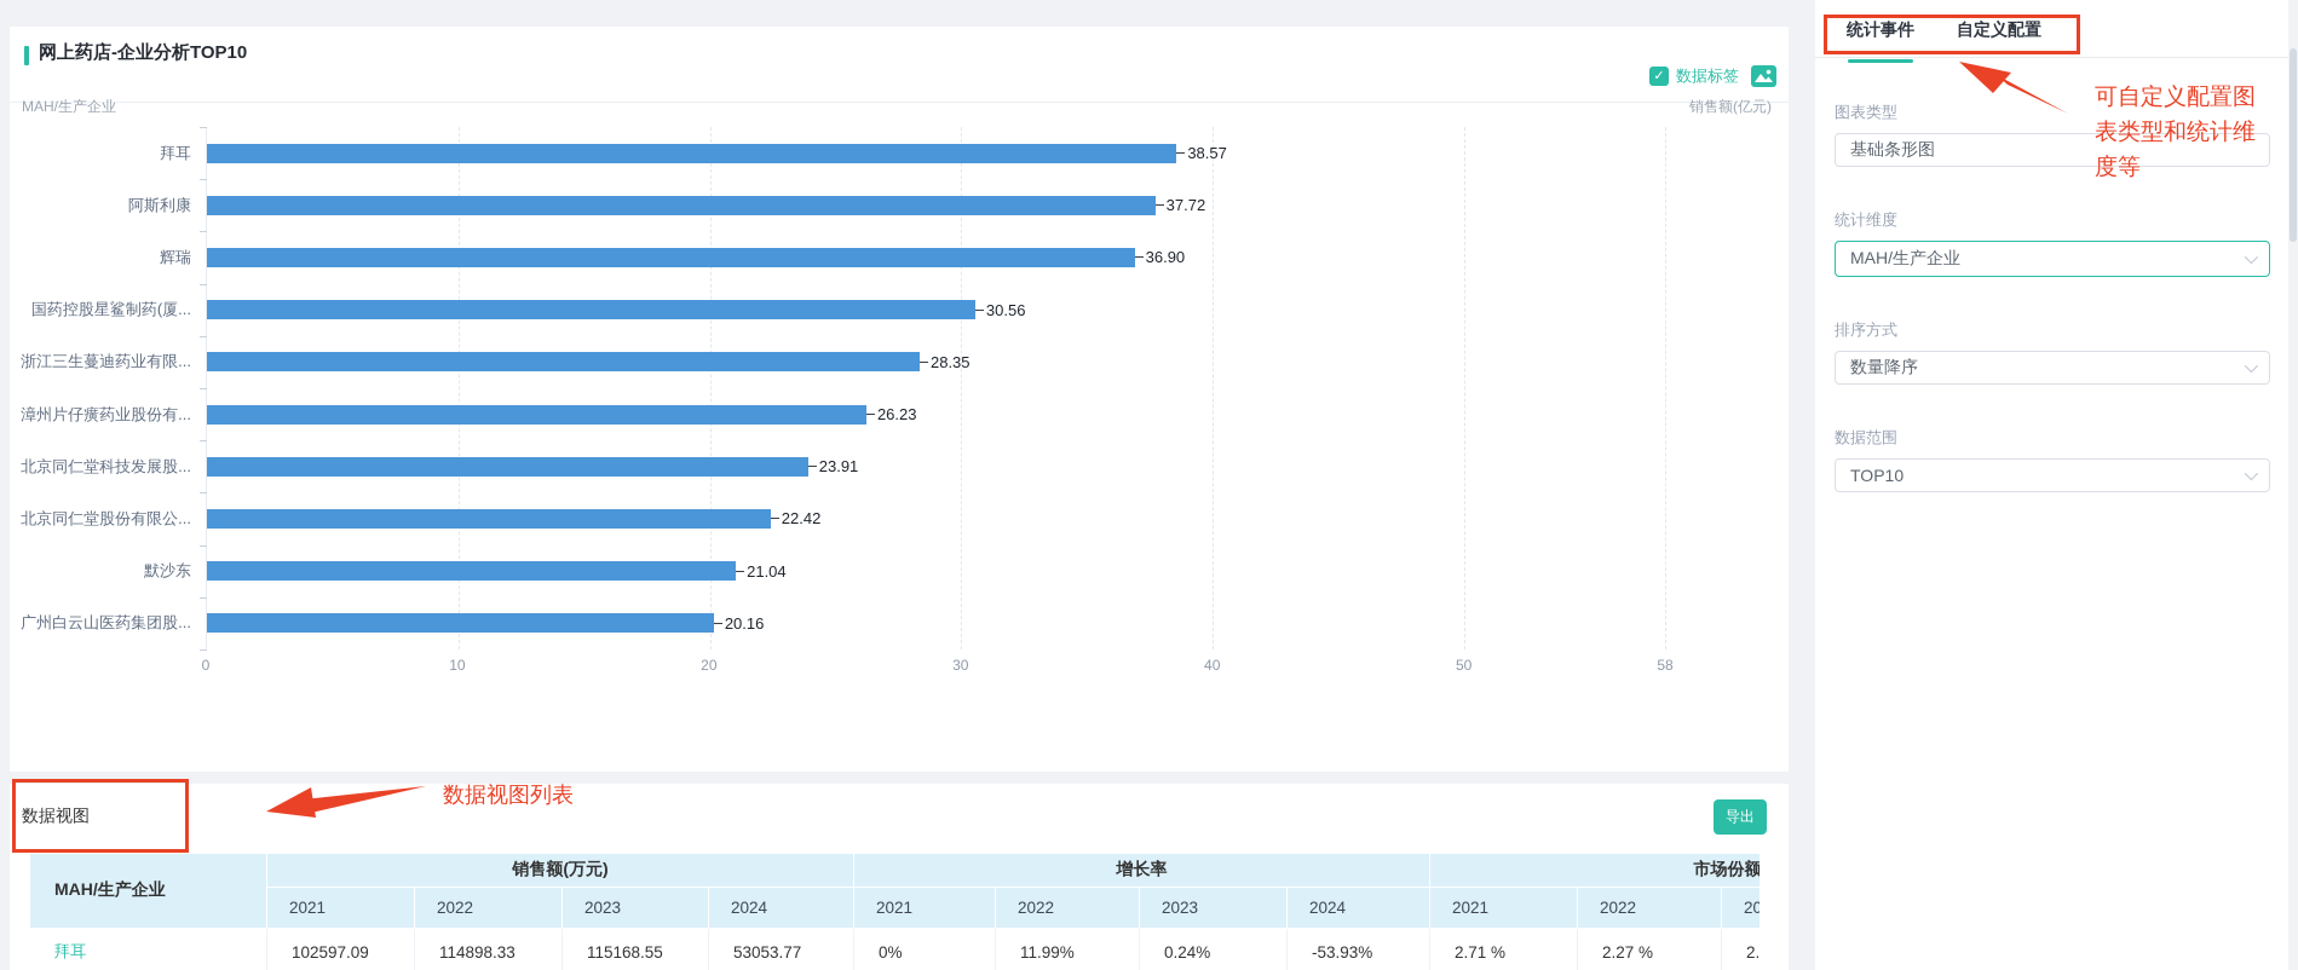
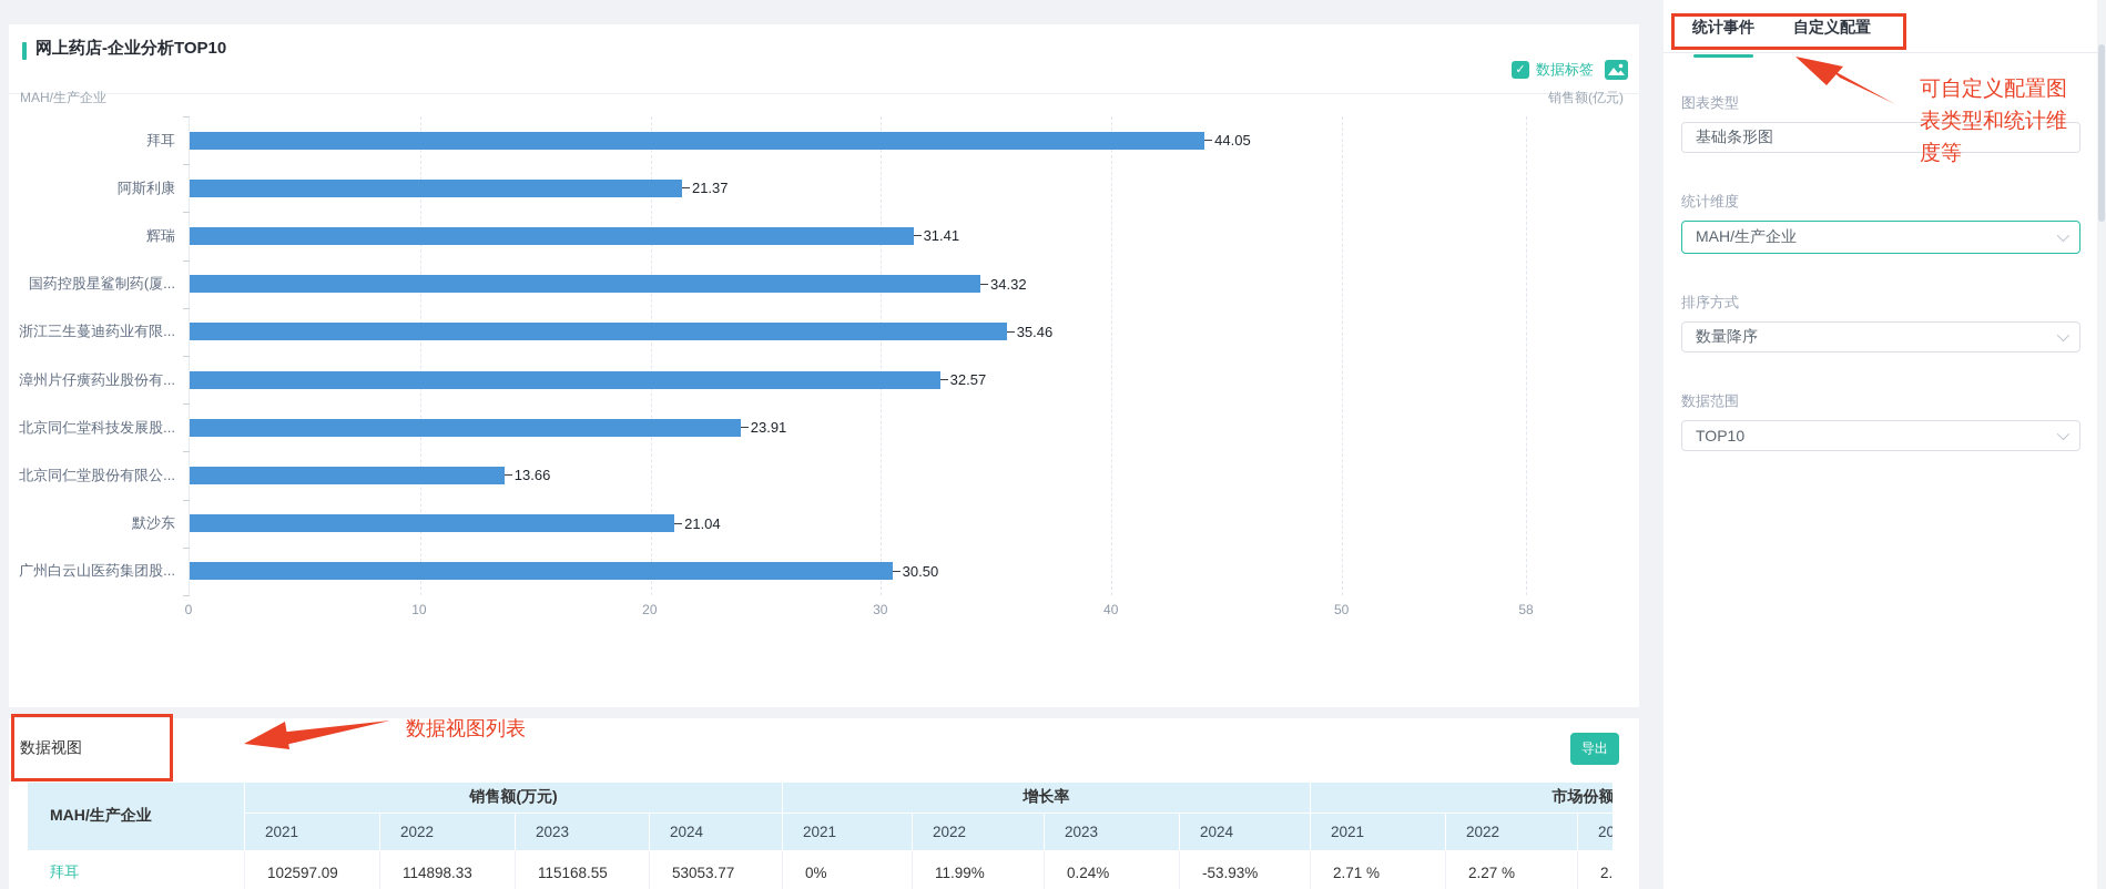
拜耳: 38.57 -> 44.05
阿斯利康: 37.72 -> 21.37
辉瑞: 36.90 -> 31.41
国药控股星鲨制药(厦...: 30.56 -> 34.32
浙江三生蔓迪药业有限...: 28.35 -> 35.46
漳州片仔癀药业股份有...: 26.23 -> 32.57
北京同仁堂股份有限公...: 22.42 -> 13.66
广州白云山医药集团股...: 20.16 -> 30.50
